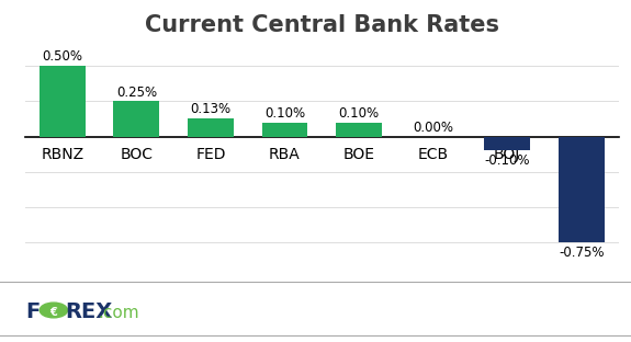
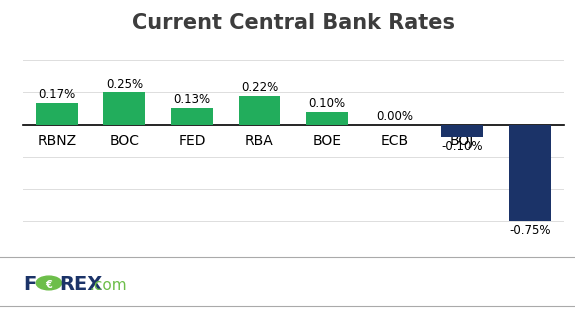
RBNZ: 0.50% -> 0.17%
RBA: 0.10% -> 0.22%
